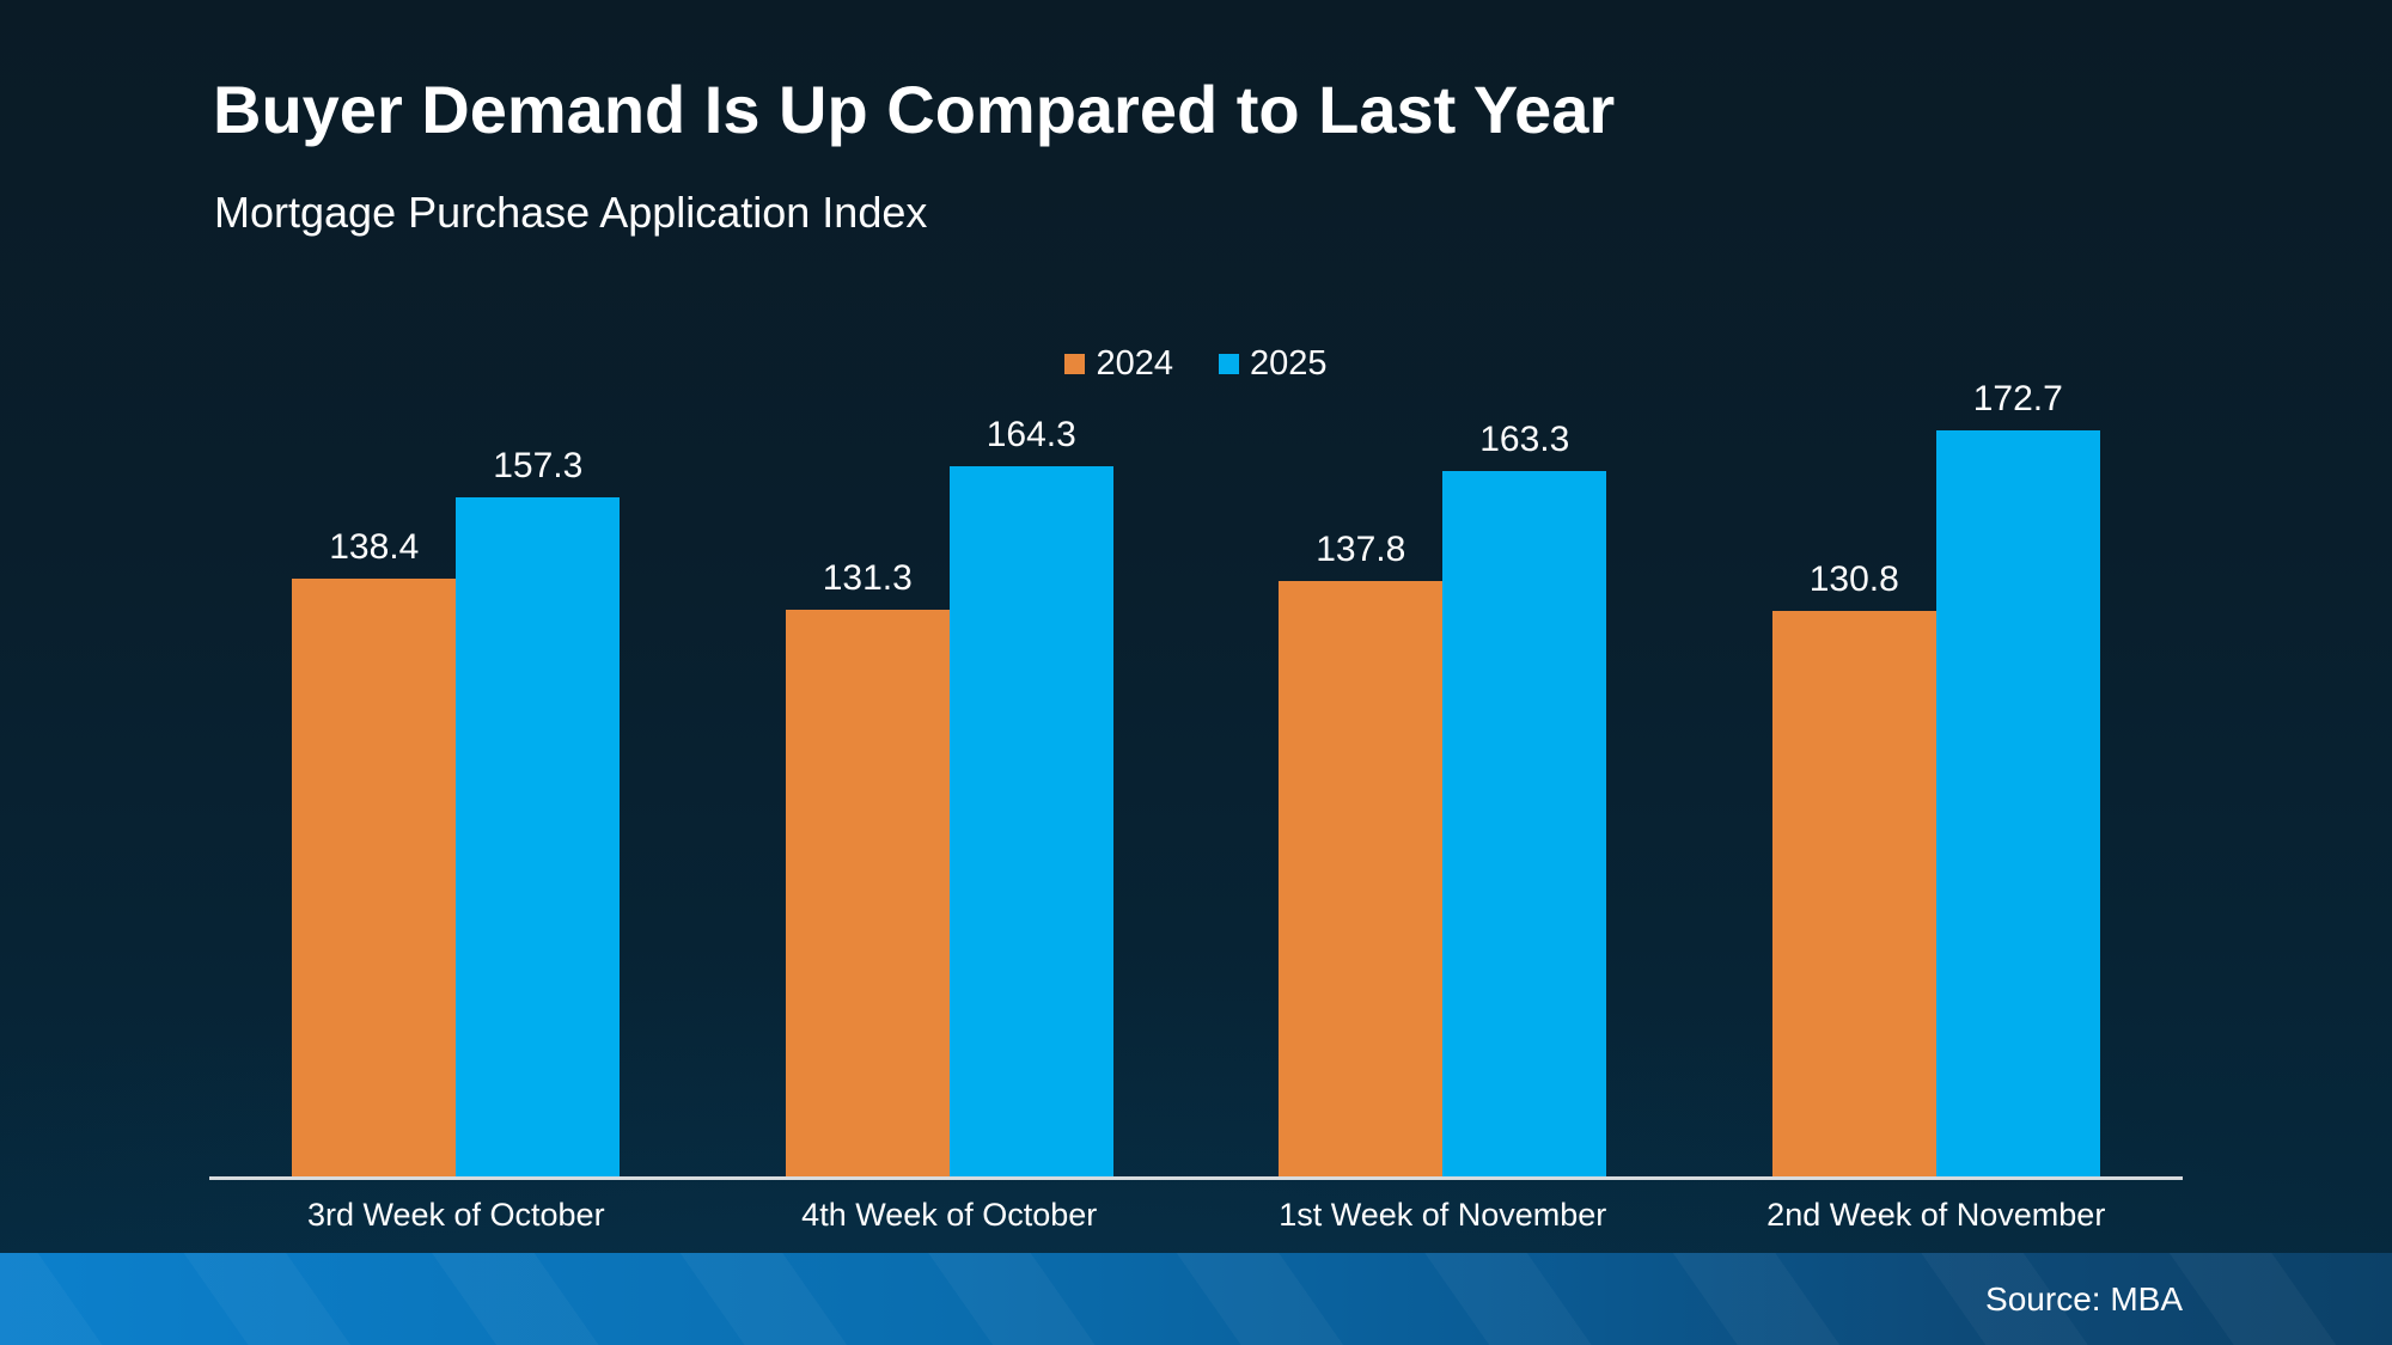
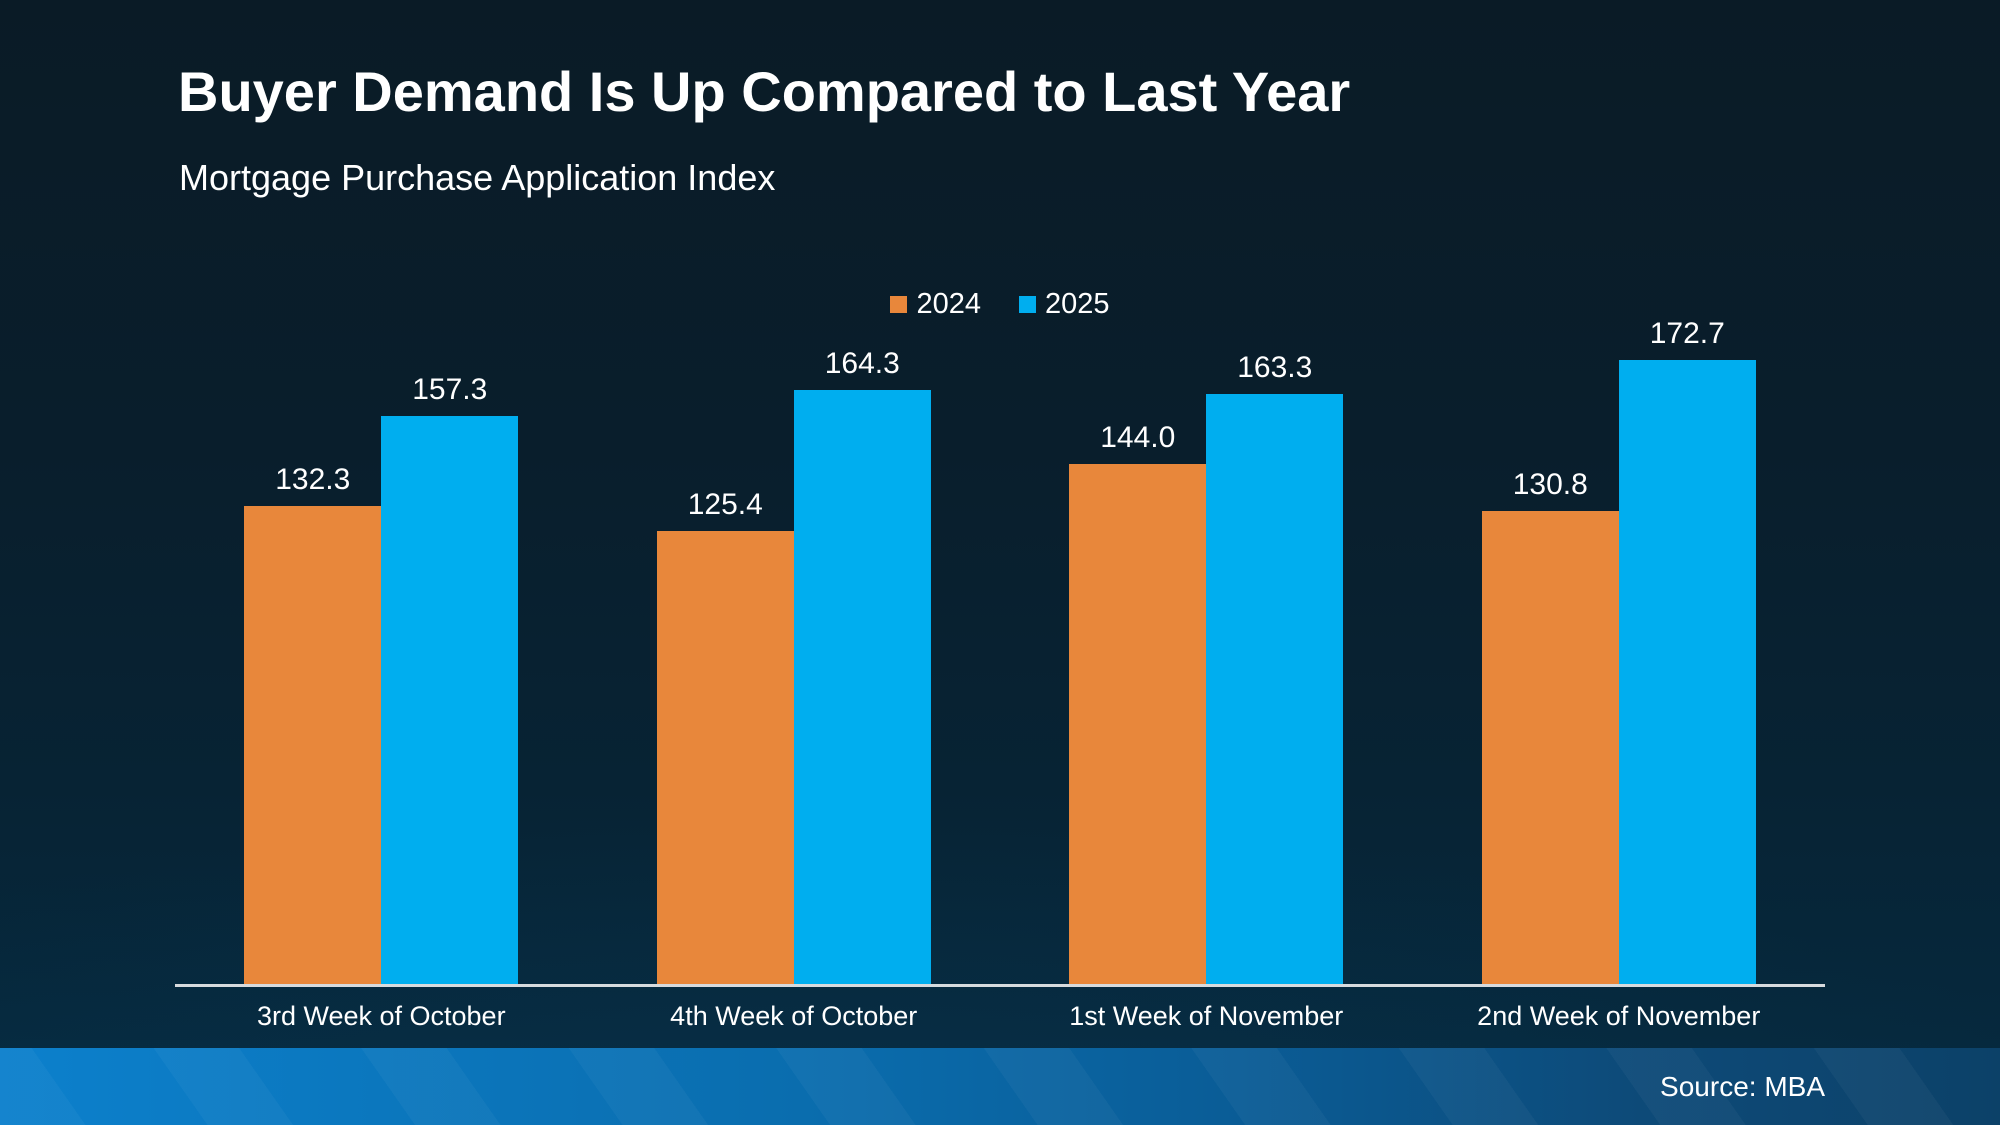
2024/3rd Week of October: 138.4 -> 132.3
2024/4th Week of October: 131.3 -> 125.4
2024/1st Week of November: 137.8 -> 144.0
